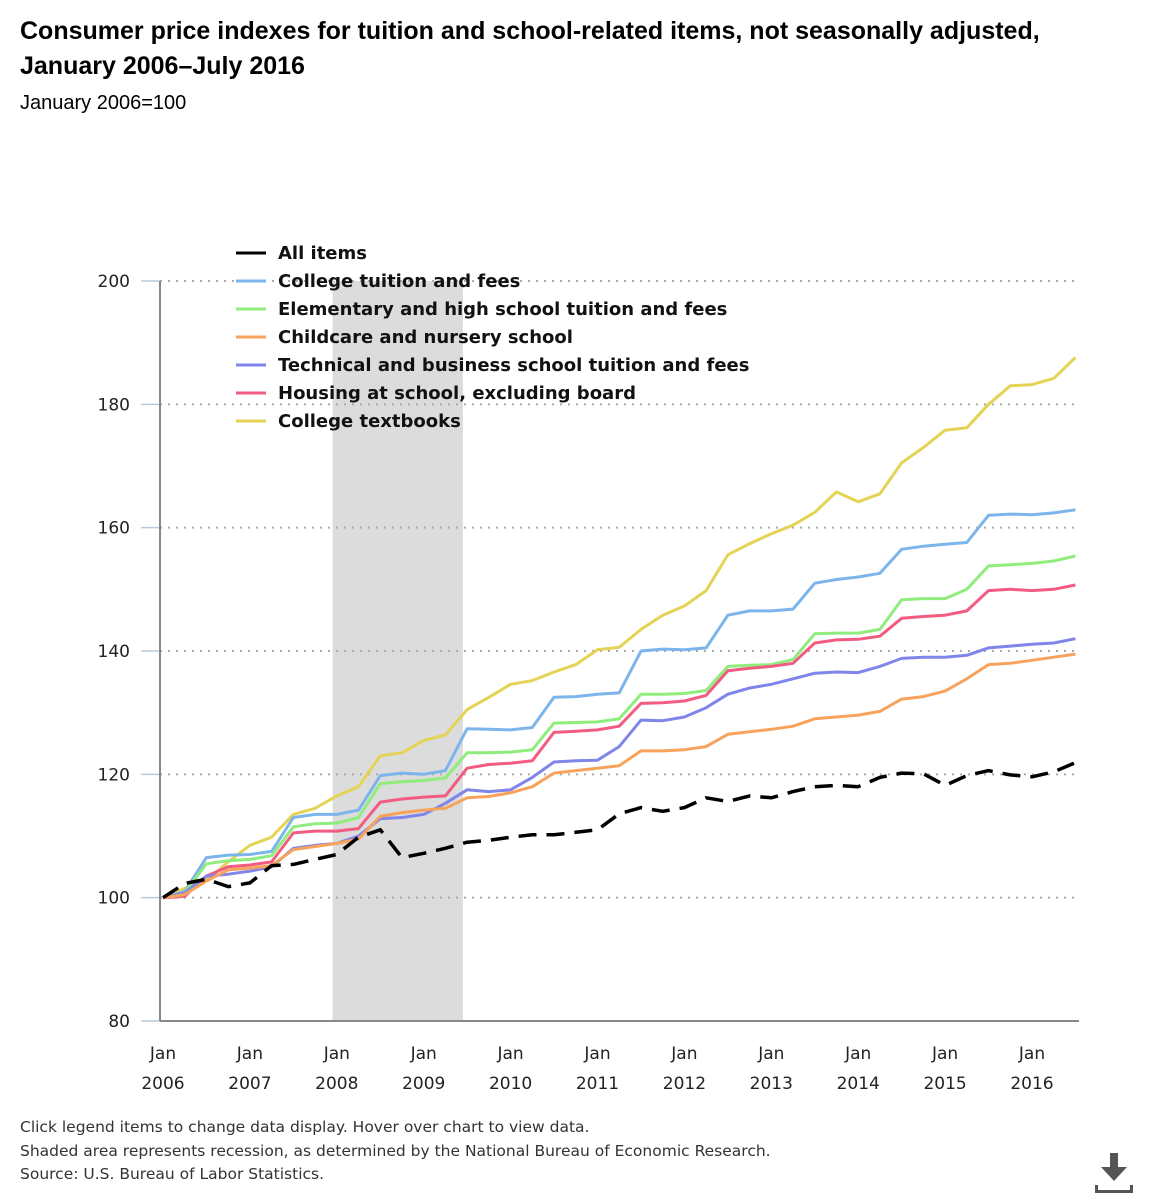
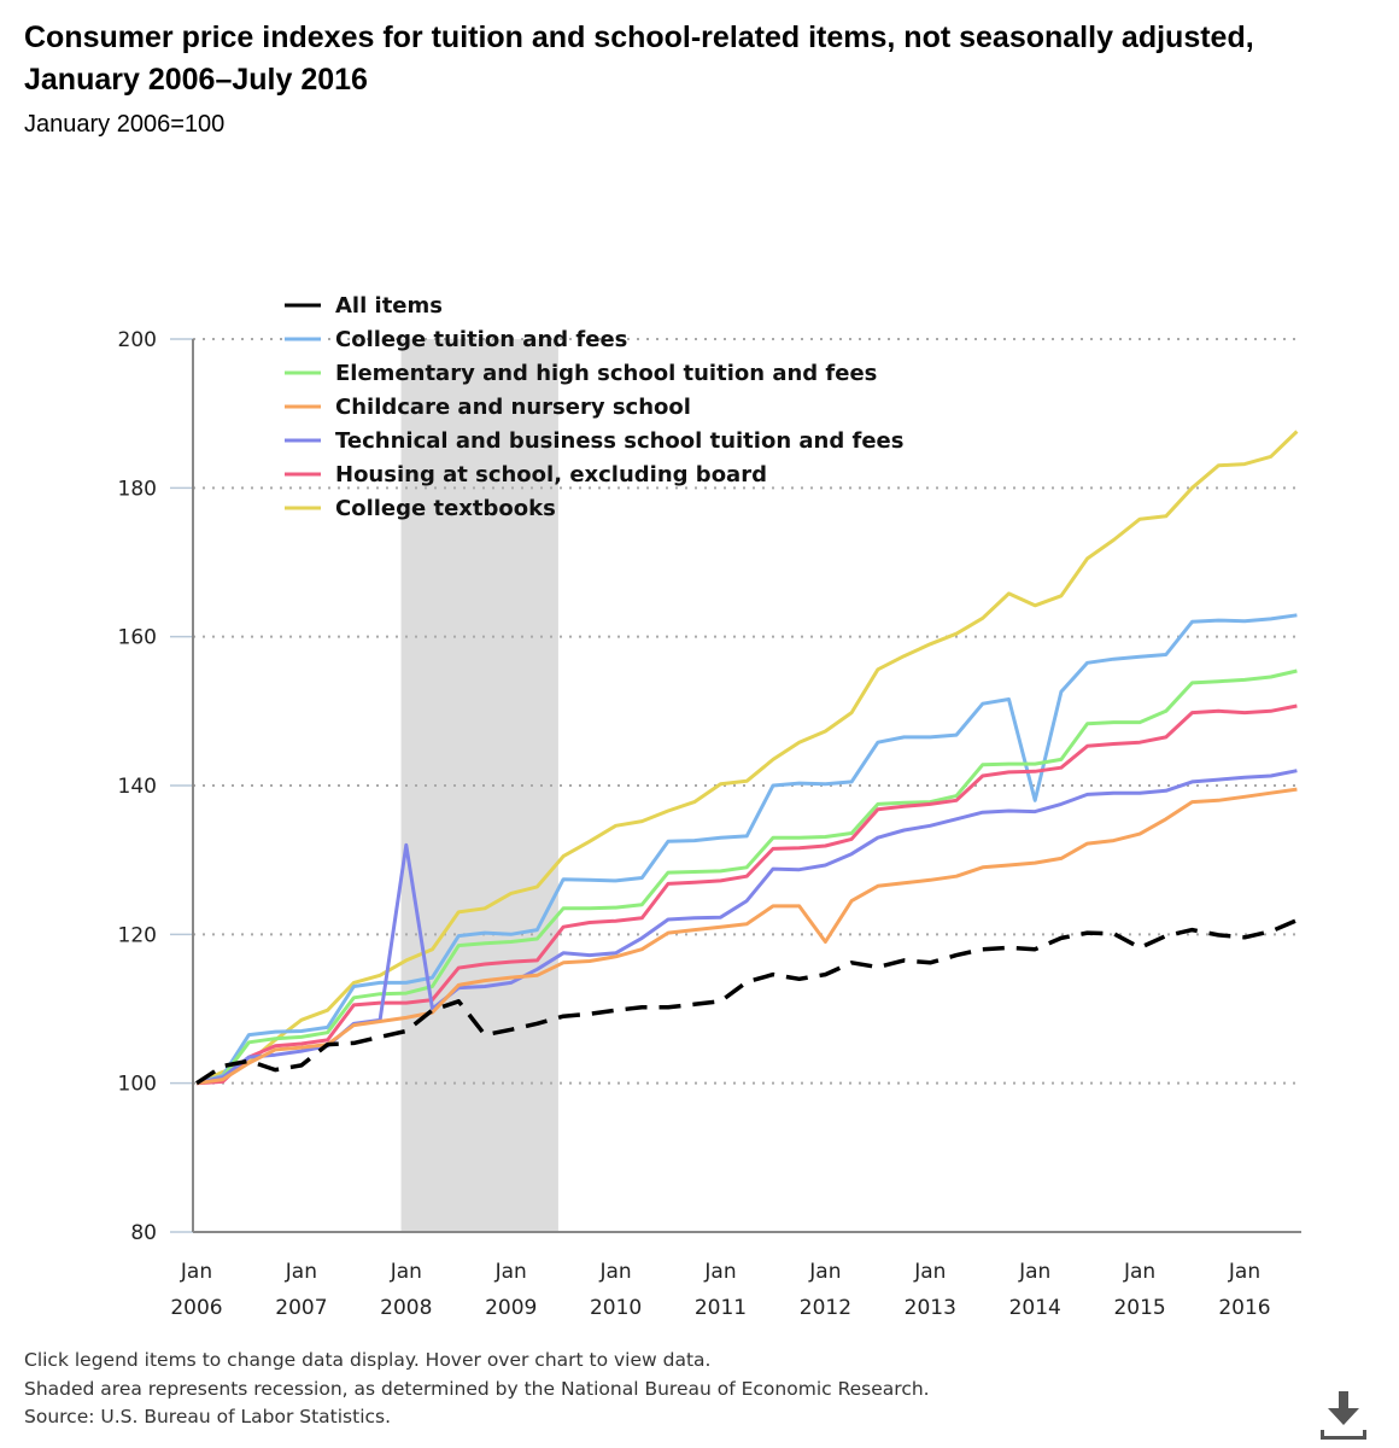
Technical and business school tuition and fees/Jan 2008: 109 -> 132
Childcare and nursery school/Jan 2012: 124 -> 119
College tuition and fees/Jan 2014: 152 -> 138
